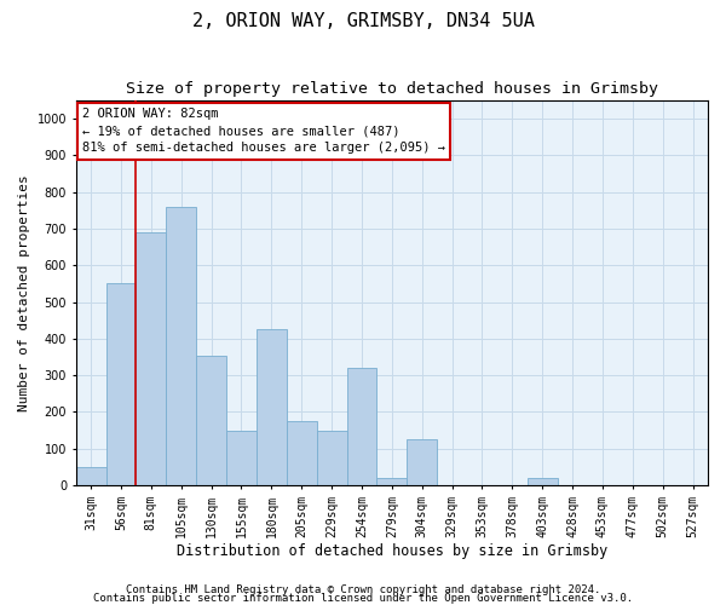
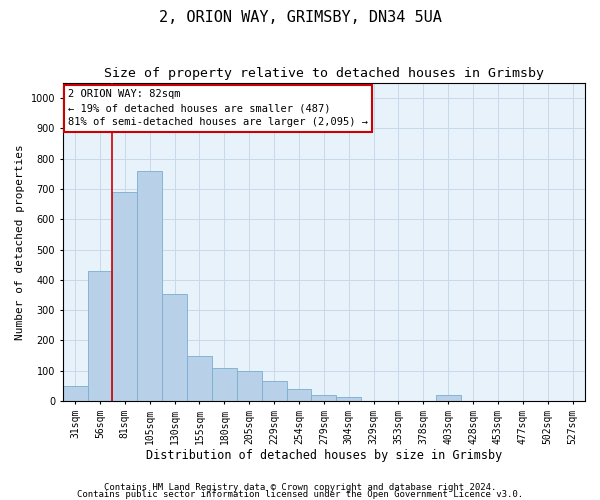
56sqm: 550 -> 430
180sqm: 425 -> 110
205sqm: 175 -> 100
229sqm: 150 -> 65
254sqm: 320 -> 40
304sqm: 125 -> 15
